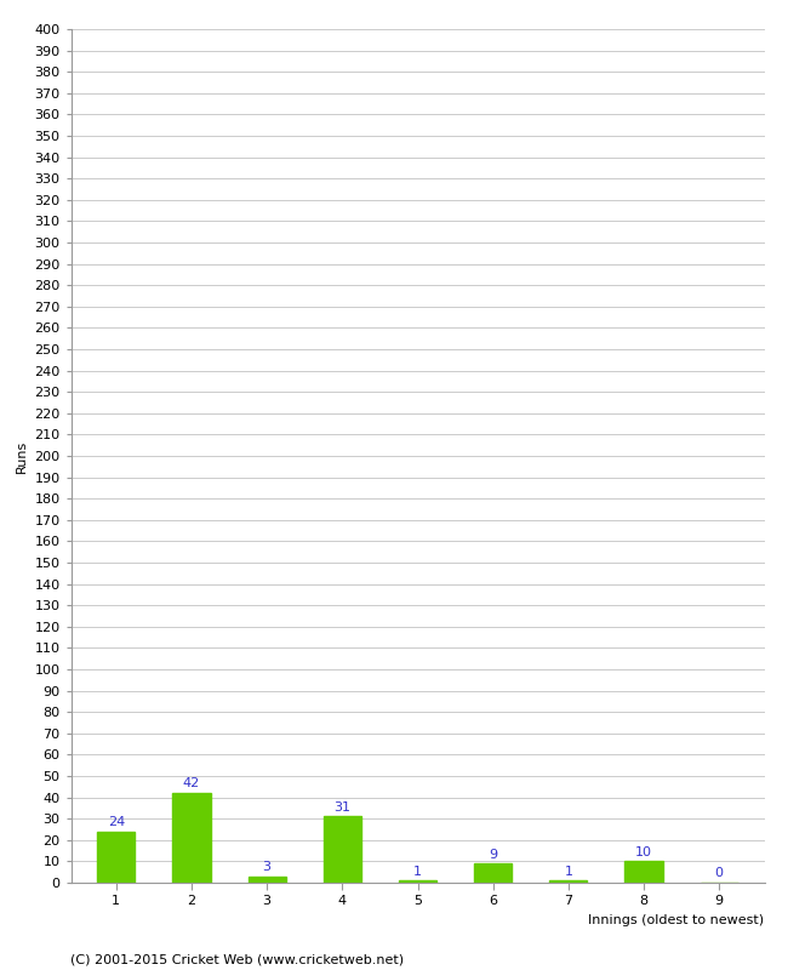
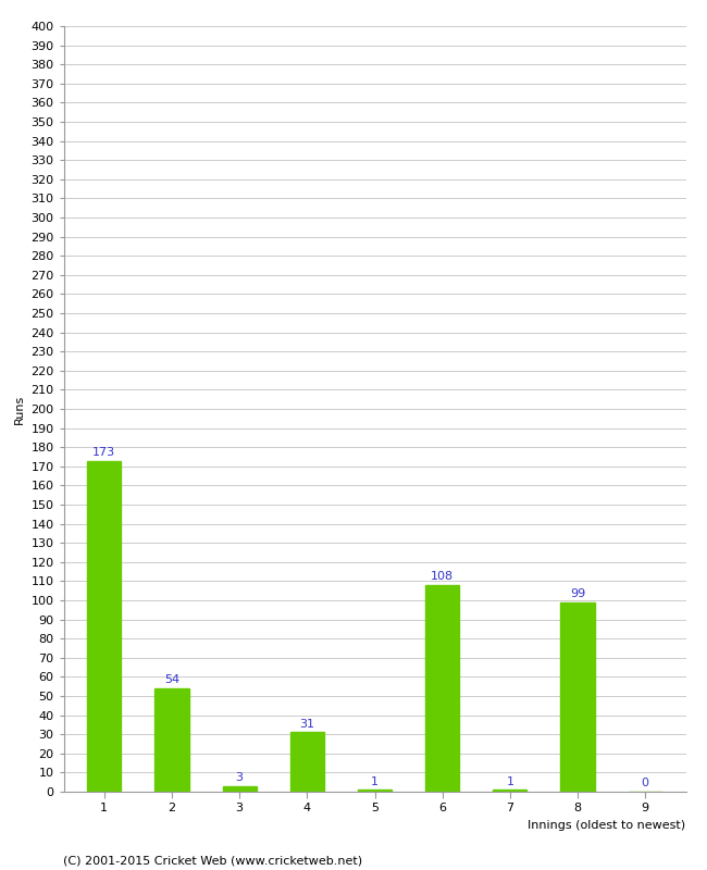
1: 24 -> 173
2: 42 -> 54
6: 9 -> 108
8: 10 -> 99
